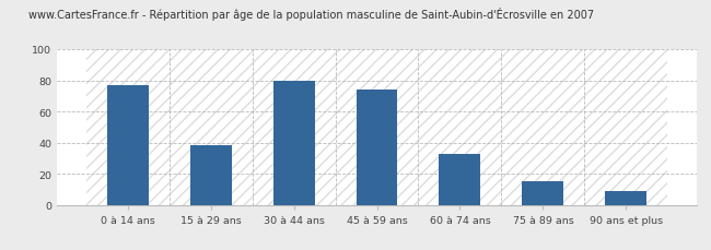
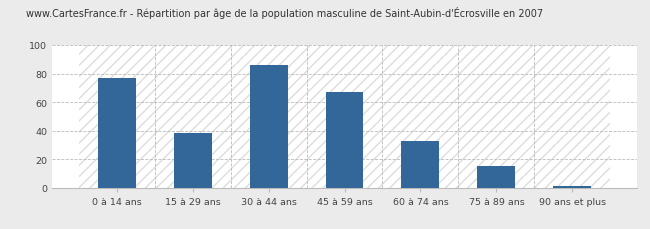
30 à 44 ans: 80 -> 86
45 à 59 ans: 74 -> 67
90 ans et plus: 9 -> 1
